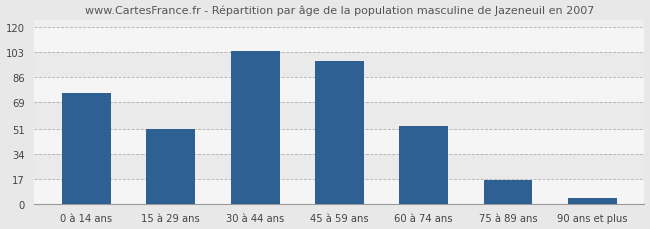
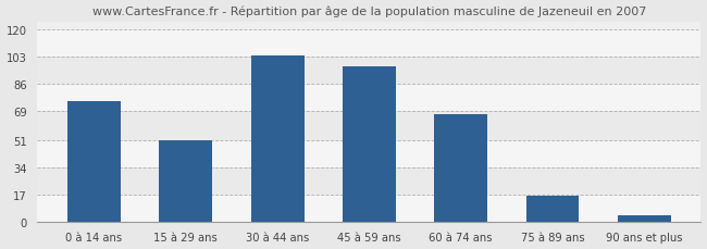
60 à 74 ans: 53 -> 67
